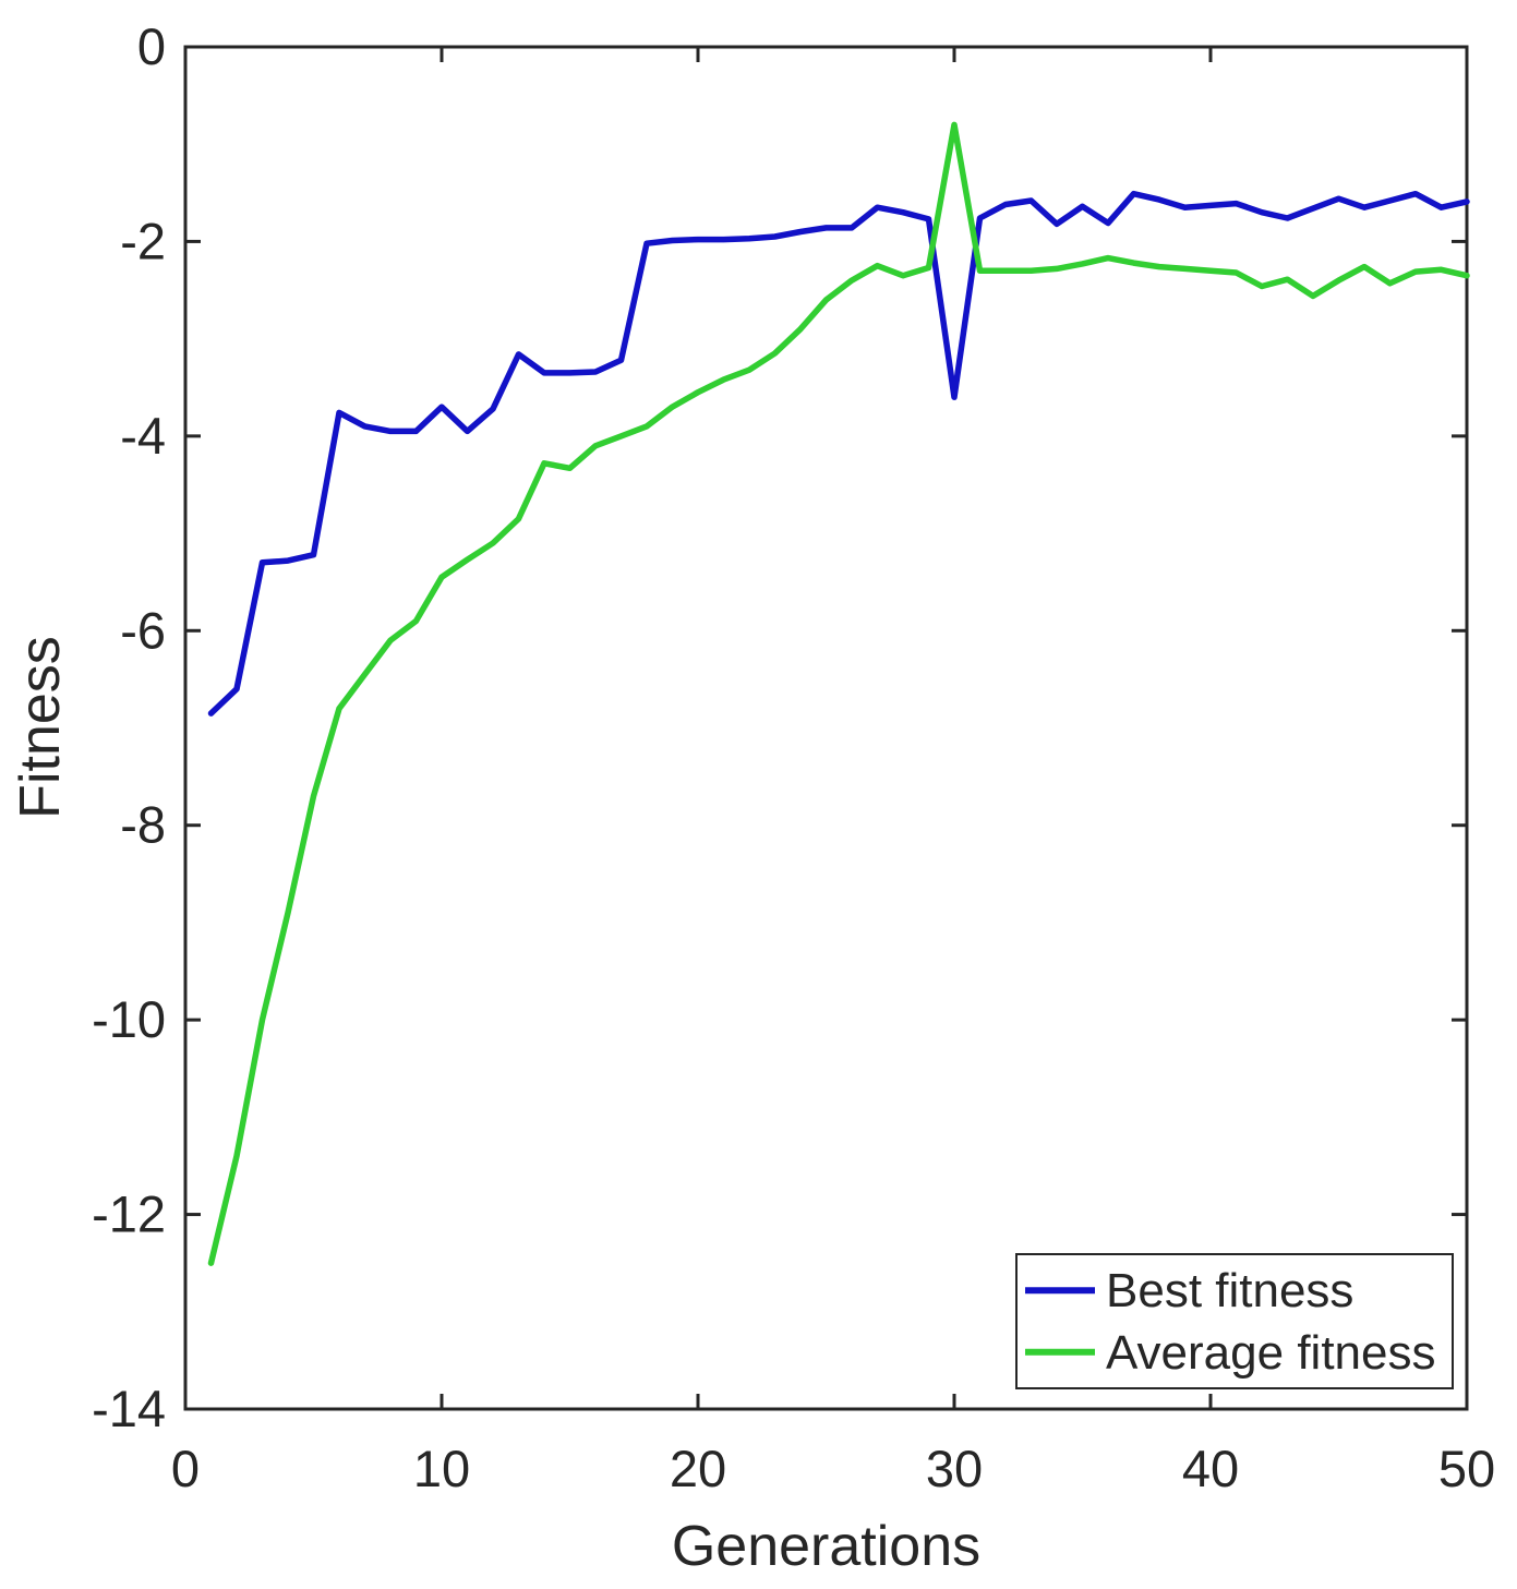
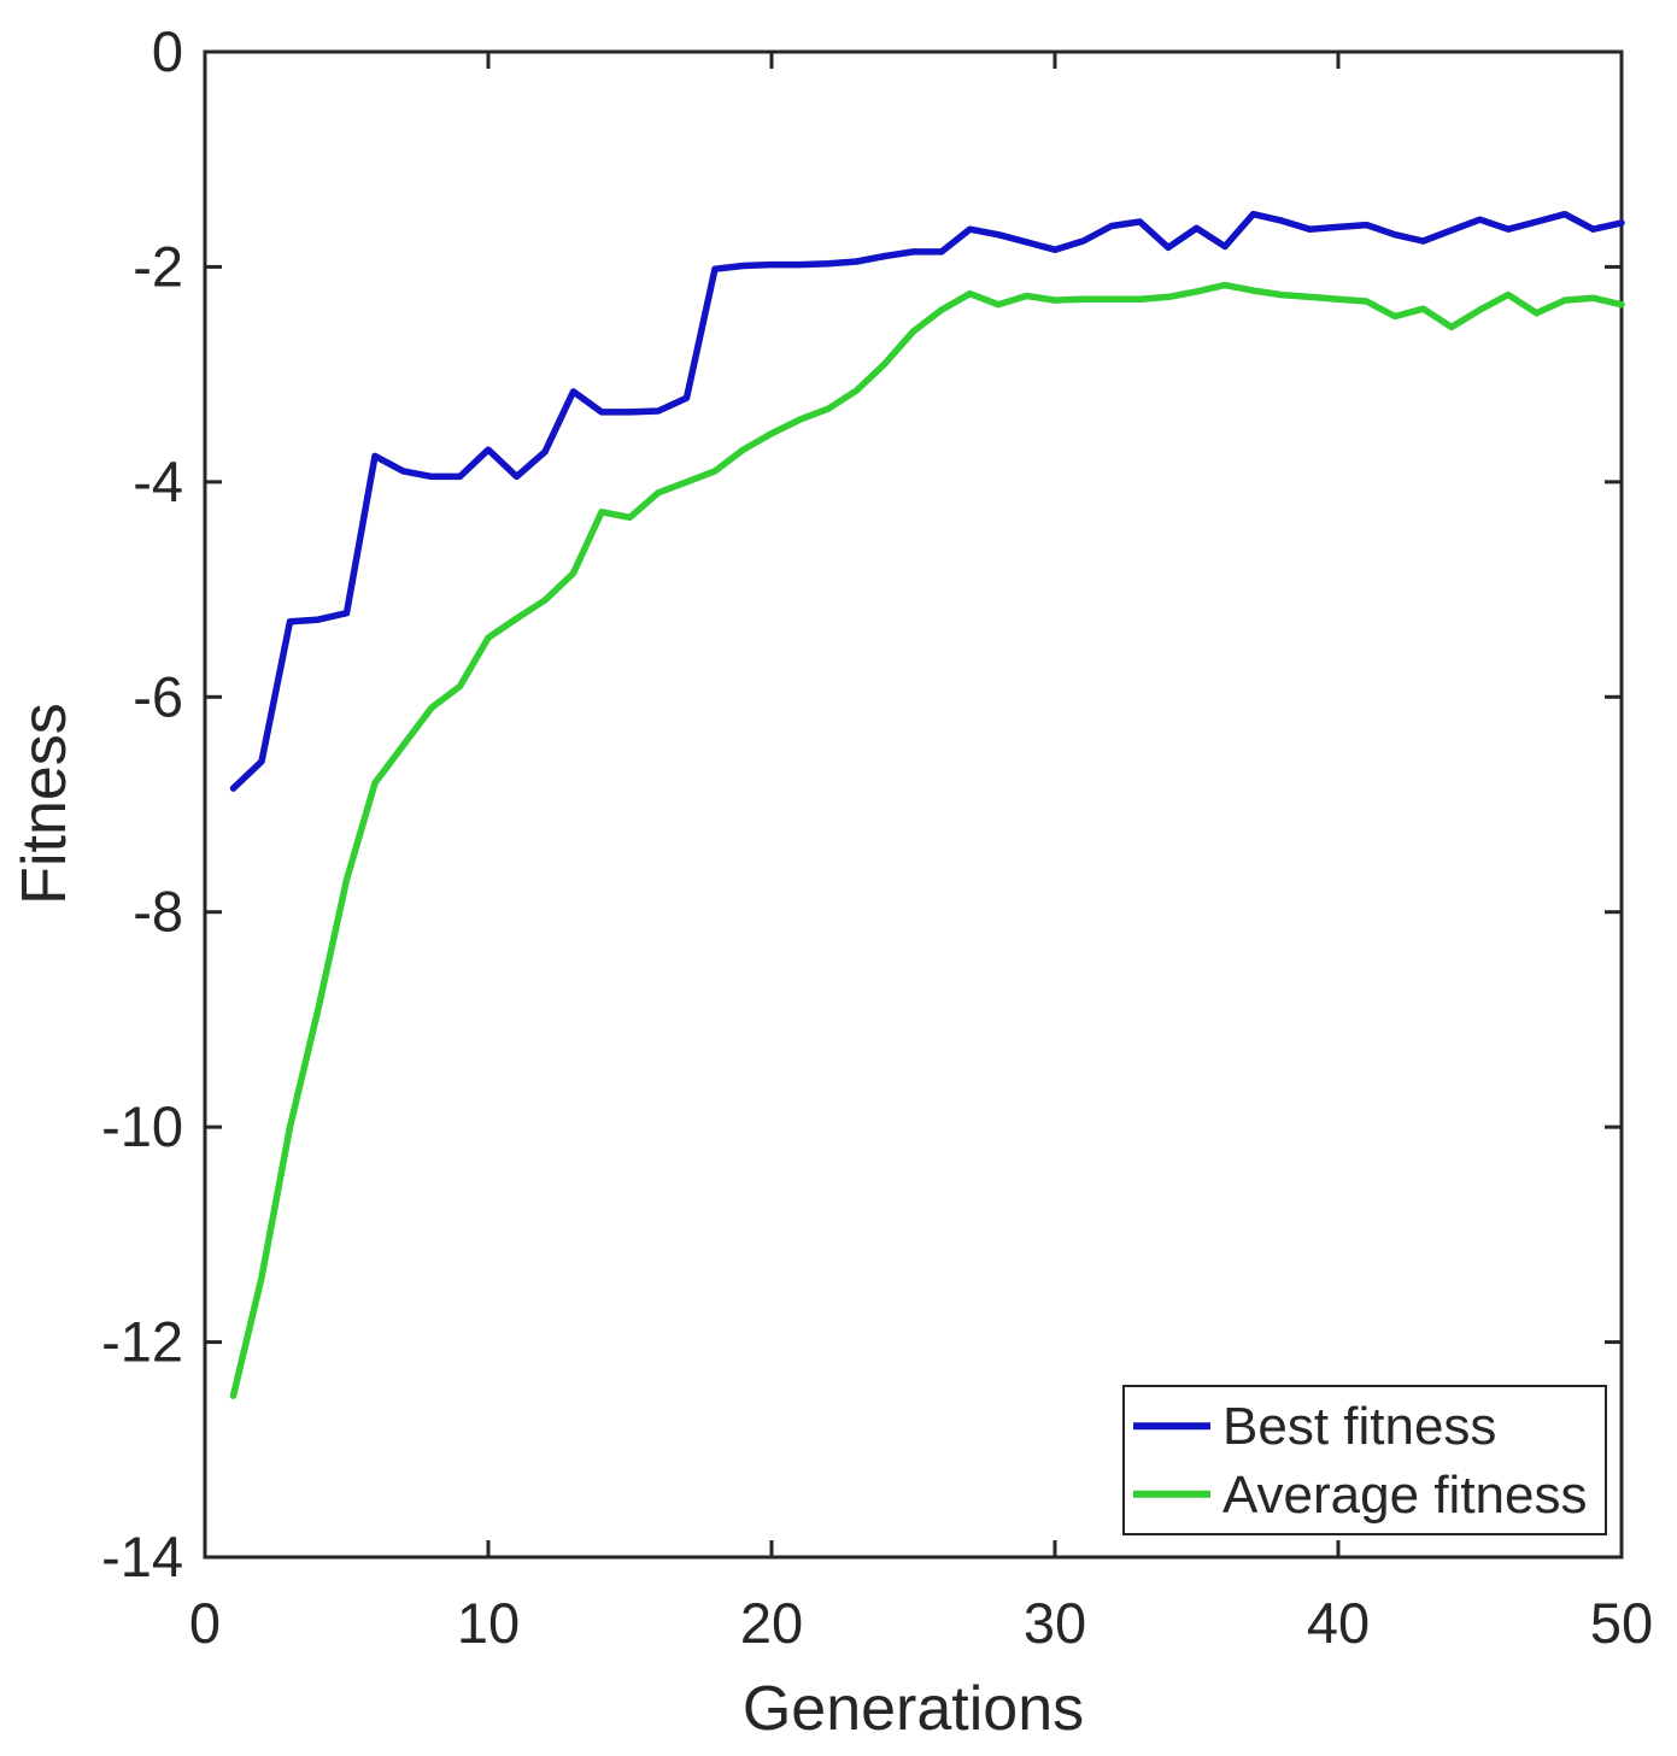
Best fitness/30: -3.6 -> -1.8
Average fitness/30: -0.8 -> -2.3
